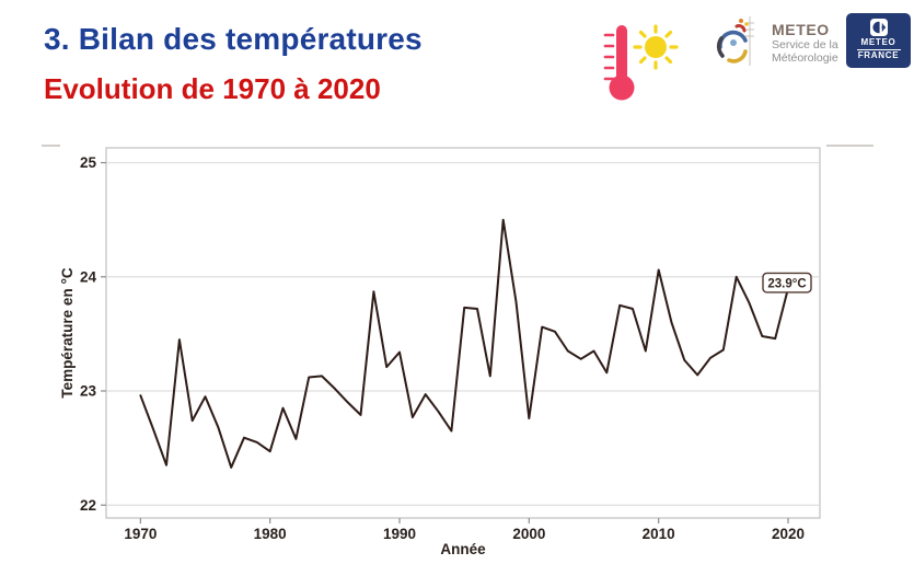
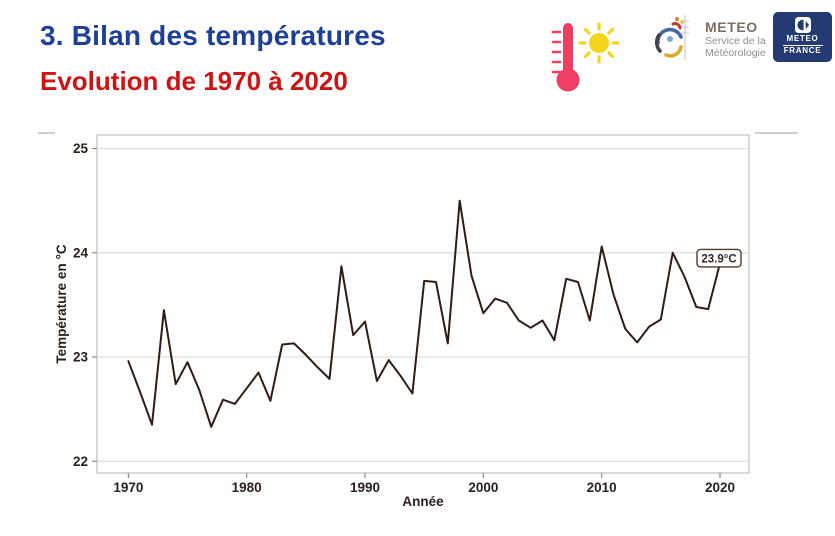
1980: 22.47 -> 22.70
2000: 22.76 -> 23.42
